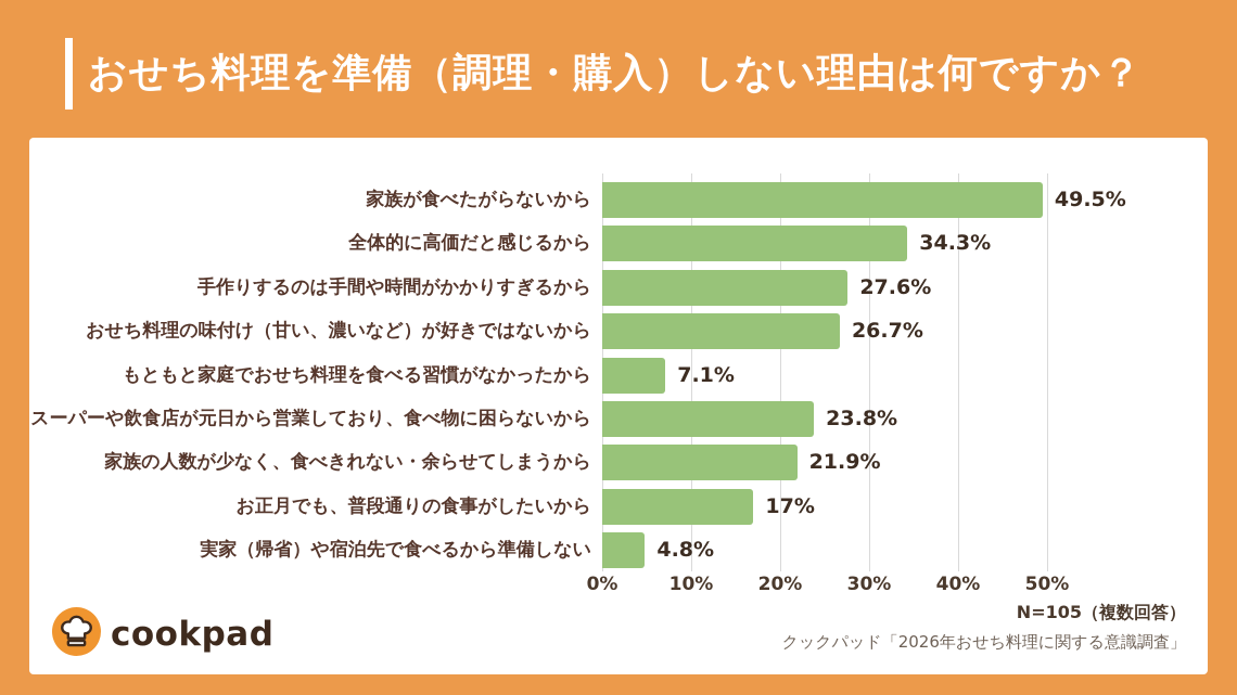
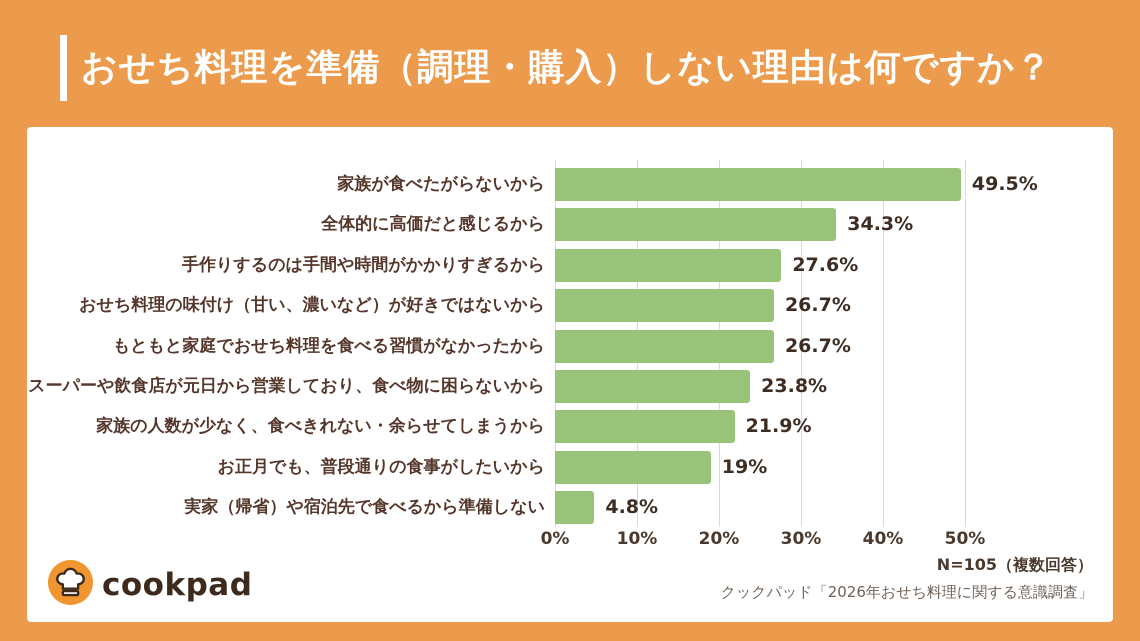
もともと家庭でおせち料理を食べる習慣がなかったから: 7.1% -> 26.7%
お正月でも、普段通りの食事がしたいから: 17% -> 19%
